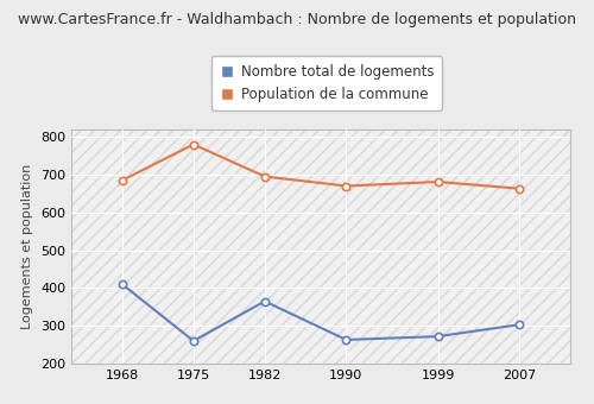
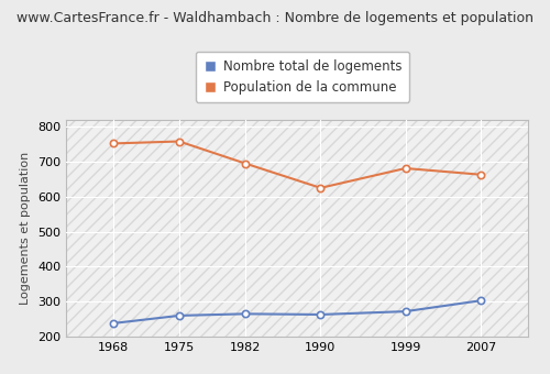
Nombre total de logements/1968: 410 -> 238
Population de la commune/1968: 685 -> 752
Population de la commune/1975: 780 -> 758
Nombre total de logements/1982: 365 -> 265
Population de la commune/1990: 670 -> 625
